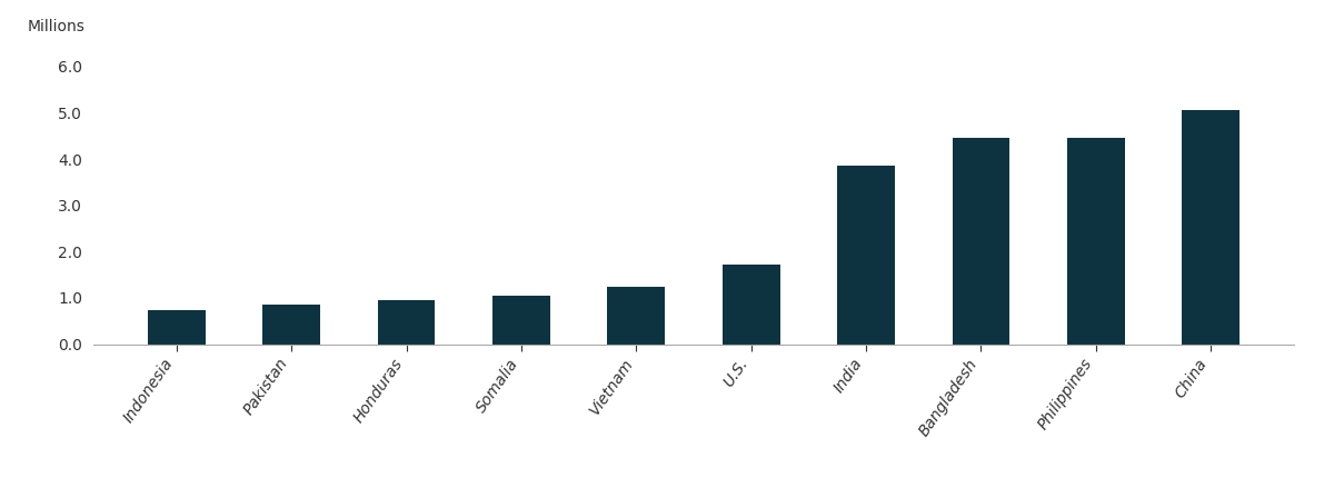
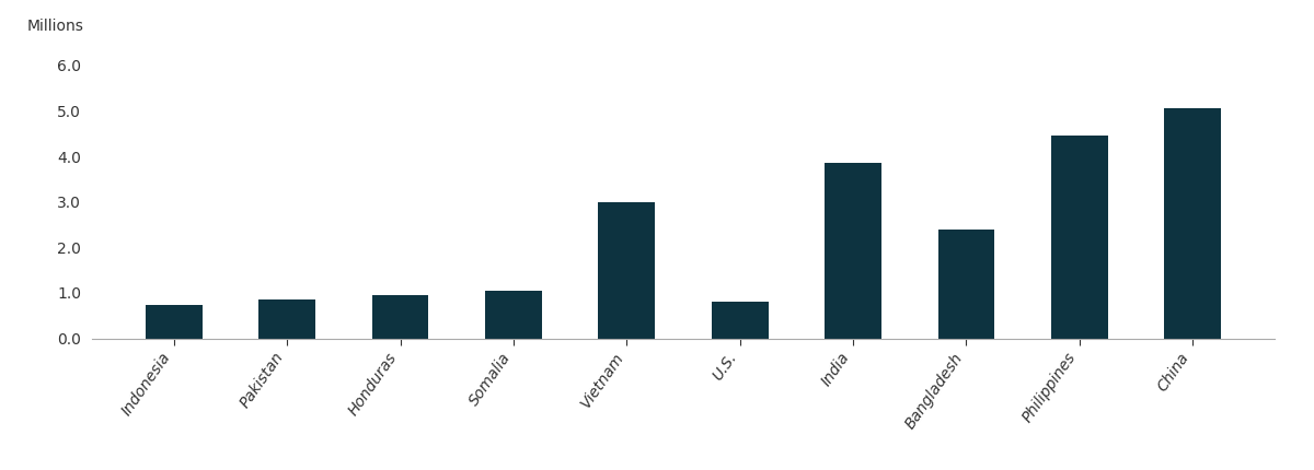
Vietnam: 1.25 -> 3.00
U.S.: 1.72 -> 0.80
Bangladesh: 4.45 -> 2.40
